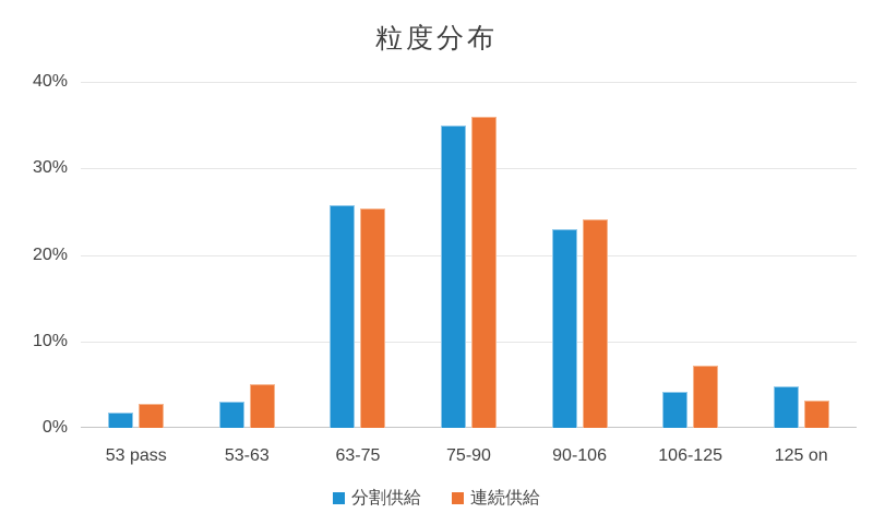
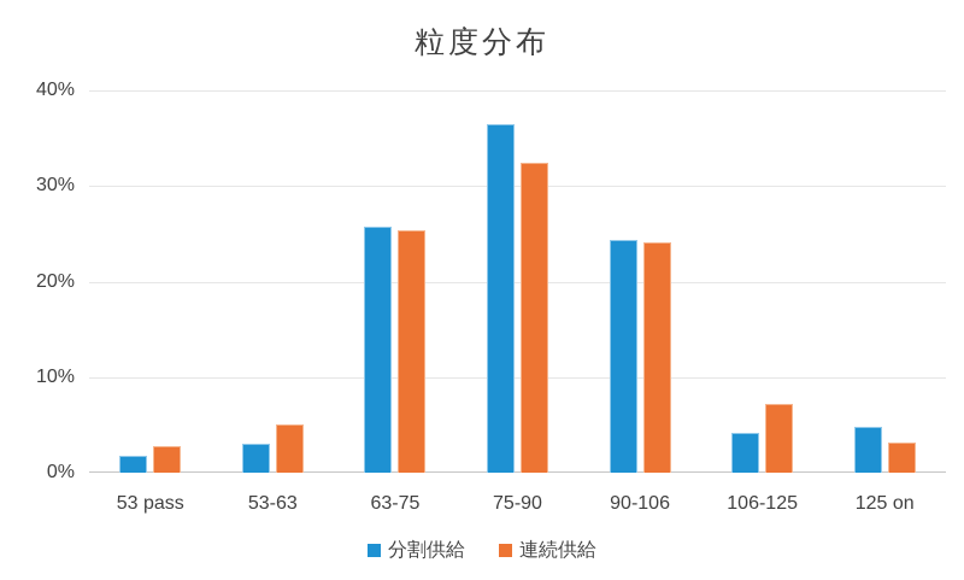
分割供給/75-90: 35% -> 36%
連続供給/75-90: 36% -> 32%
分割供給/90-106: 23% -> 24%
